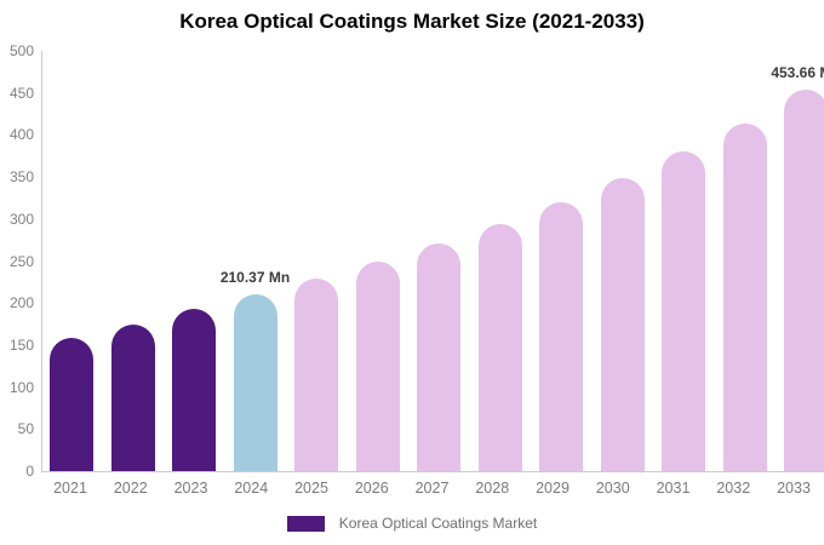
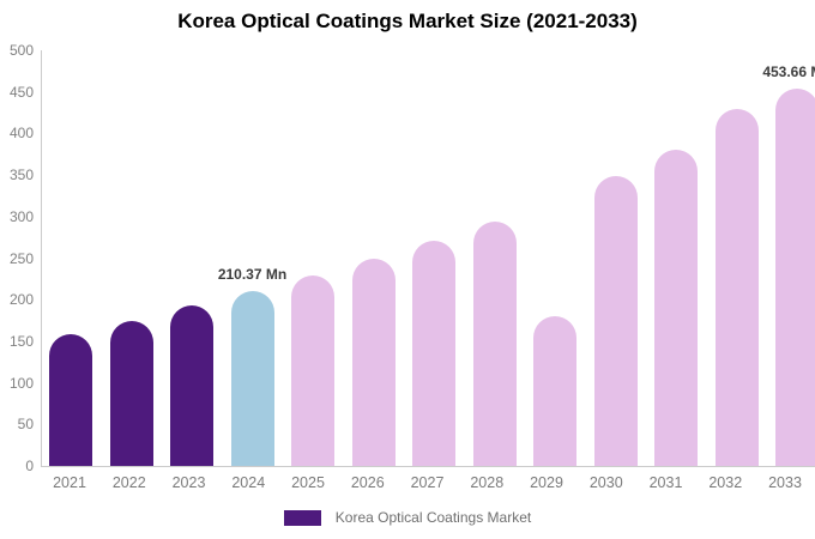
2029: 320 -> 180
2032: 410 -> 430
